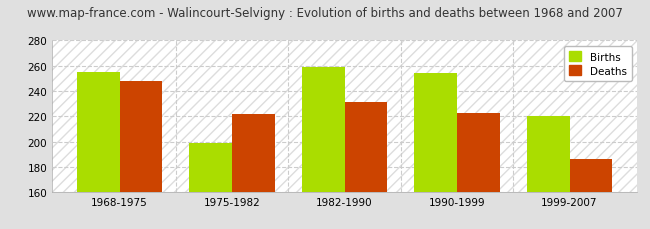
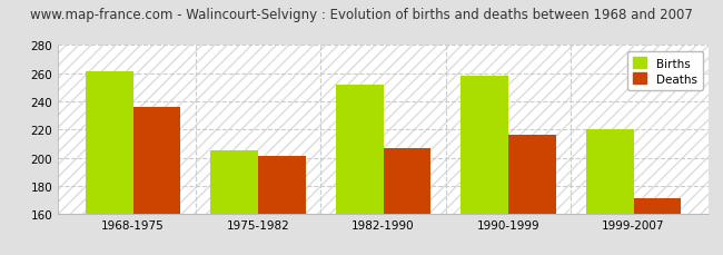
Births/1968-1975: 255 -> 261
Deaths/1968-1975: 248 -> 236
Births/1975-1982: 199 -> 205
Deaths/1975-1982: 222 -> 201
Births/1982-1990: 259 -> 252
Deaths/1982-1990: 231 -> 207
Births/1990-1999: 254 -> 258
Deaths/1990-1999: 223 -> 216
Deaths/1999-2007: 186 -> 171
